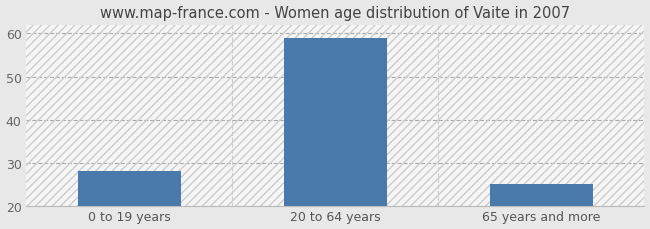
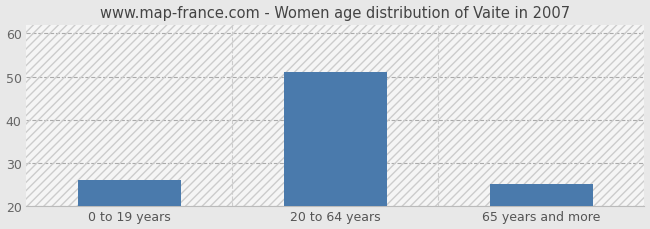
0 to 19 years: 28 -> 26
20 to 64 years: 59 -> 51
